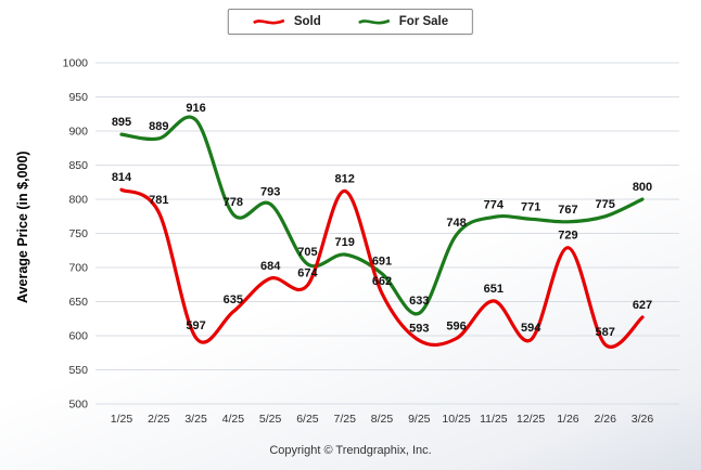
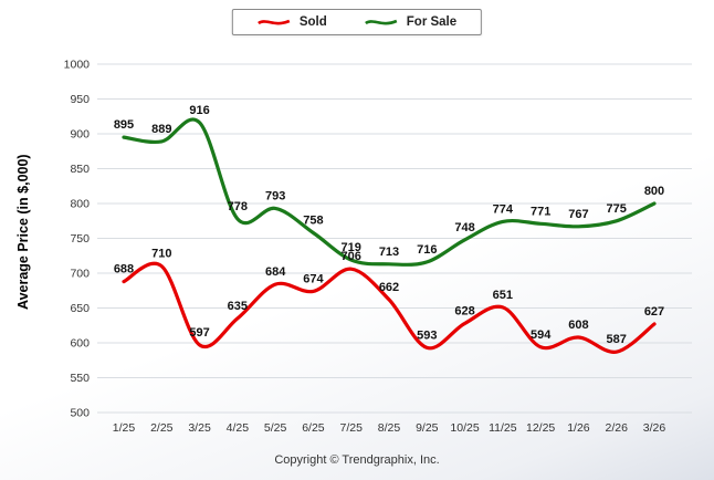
Sold/1/25: 814 -> 688
Sold/2/25: 781 -> 710
For Sale/6/25: 705 -> 758
Sold/7/25: 812 -> 706
For Sale/8/25: 691 -> 713
For Sale/9/25: 633 -> 716
Sold/10/25: 596 -> 628
Sold/1/26: 729 -> 608
